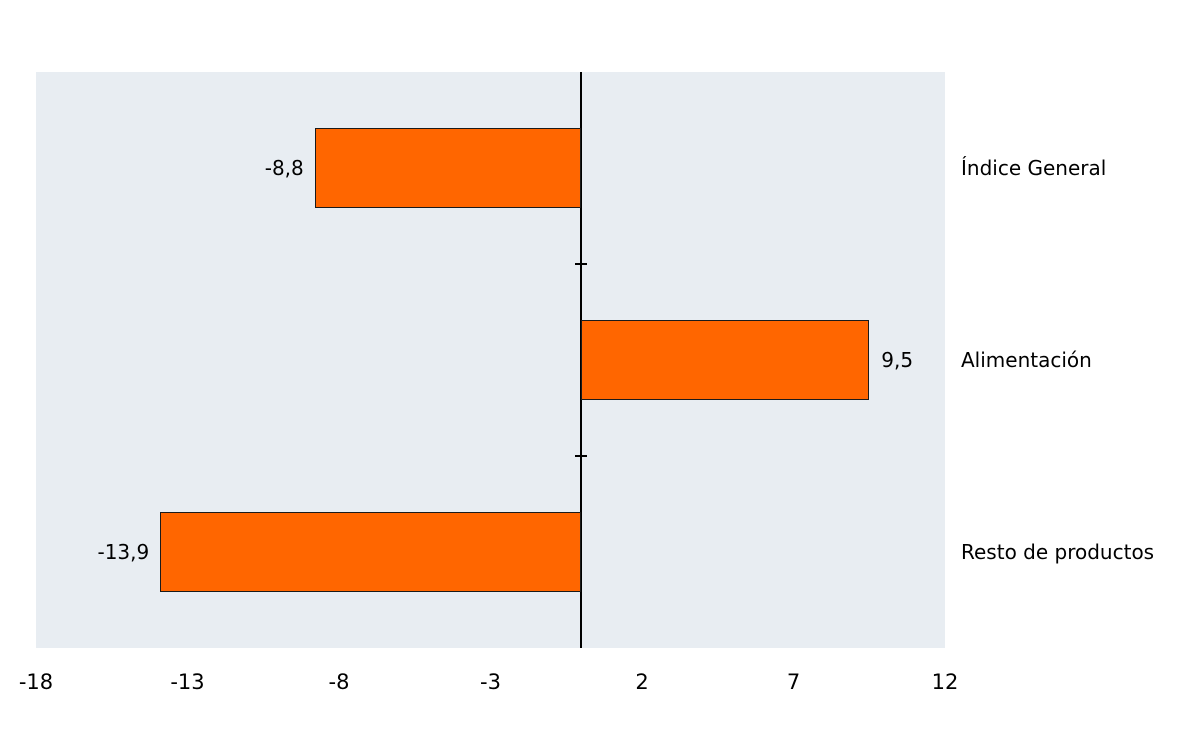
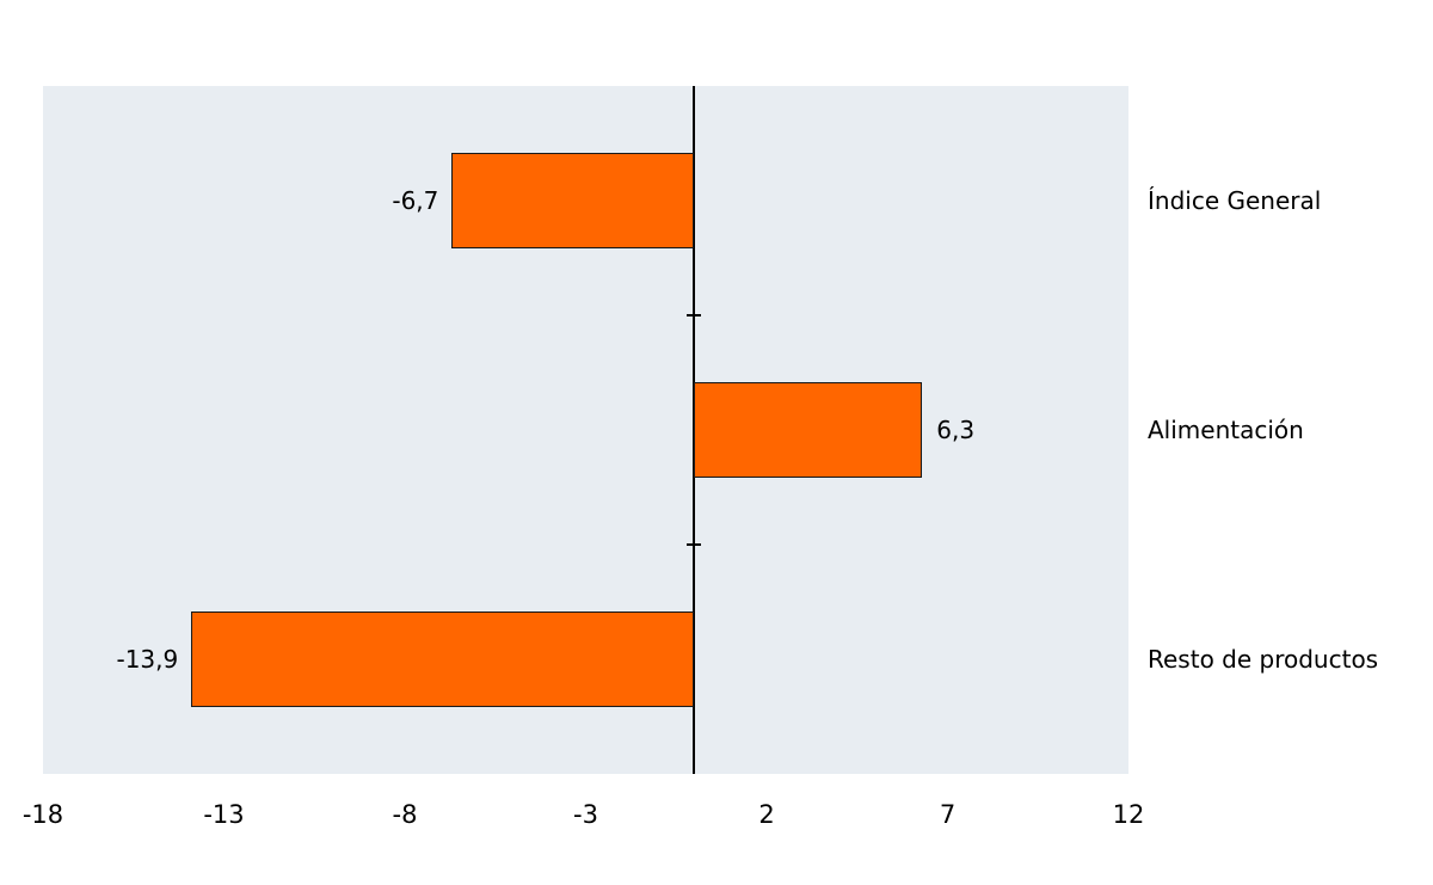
Índice General: -8,8 -> -6,7
Alimentación: 9,5 -> 6,3
